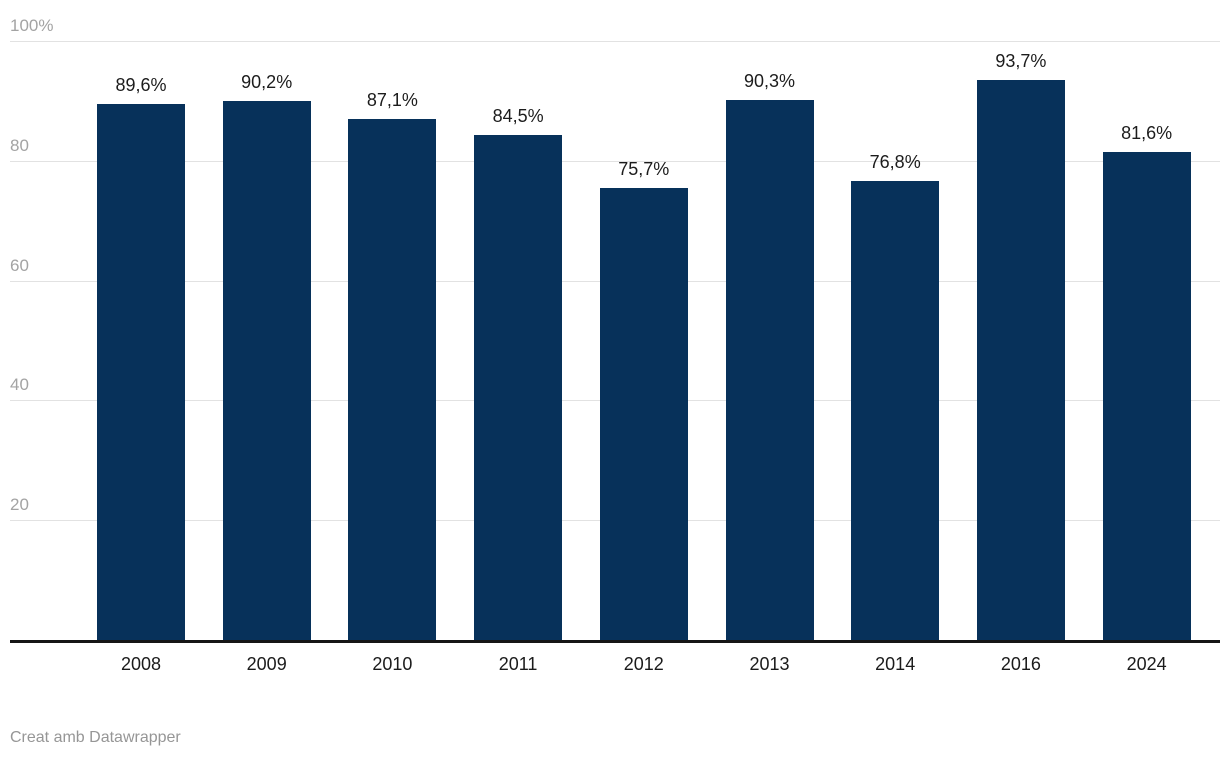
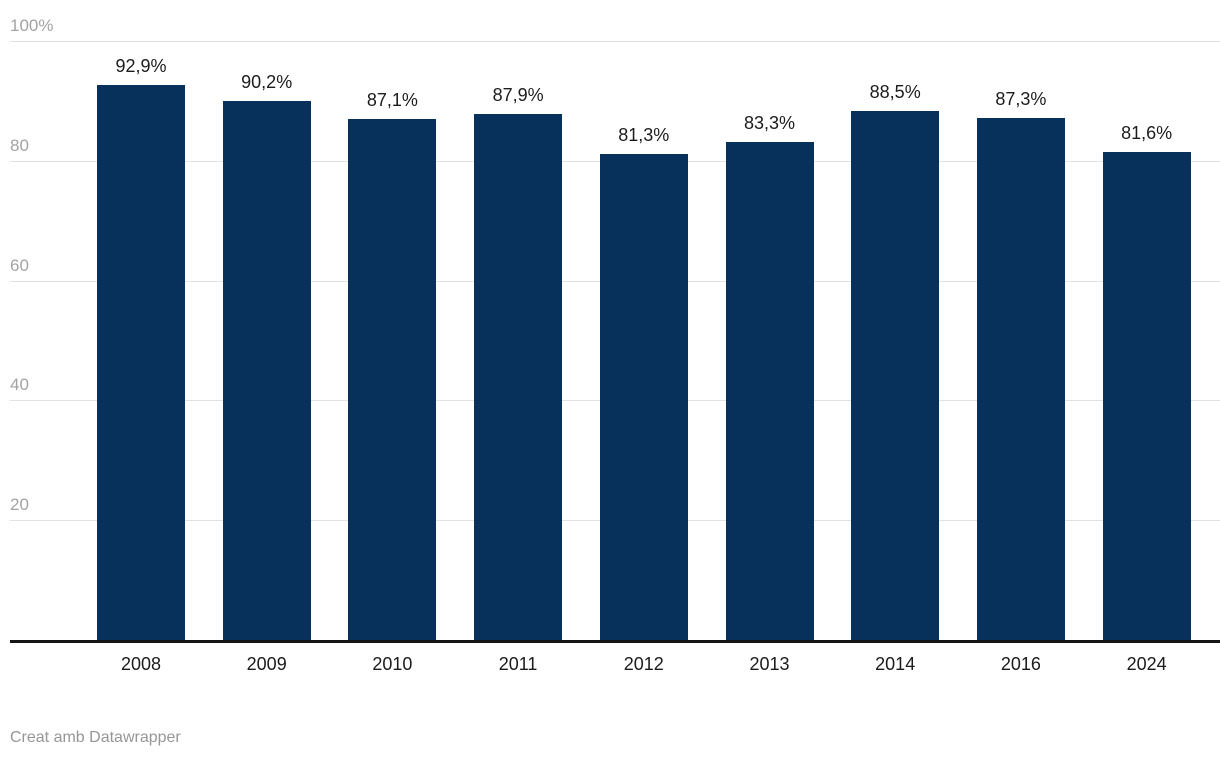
2008: 89,6% -> 92,9%
2011: 84,5% -> 87,9%
2012: 75,7% -> 81,3%
2013: 90,3% -> 83,3%
2014: 76,8% -> 88,5%
2016: 93,7% -> 87,3%
